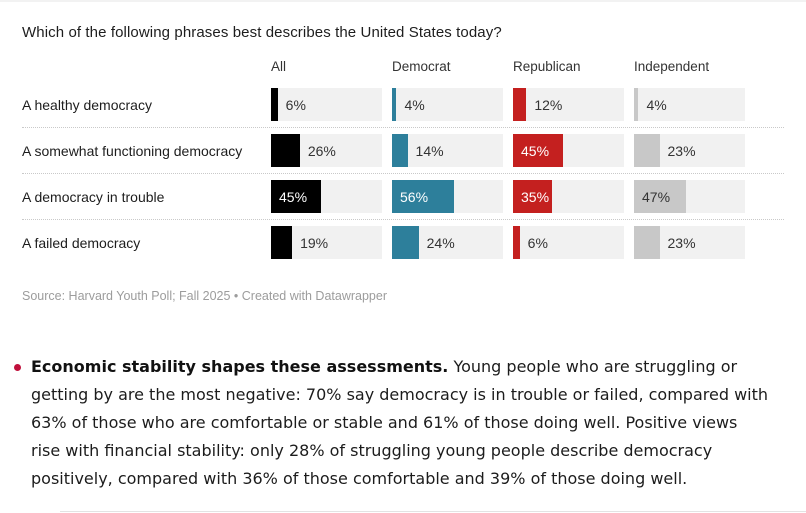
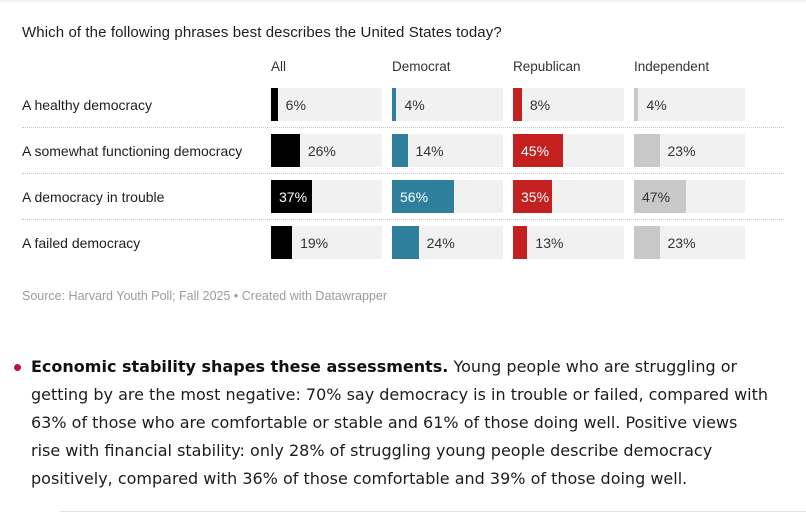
Republican/A healthy democracy: 12% -> 8%
All/A democracy in trouble: 45% -> 37%
Republican/A failed democracy: 6% -> 13%
